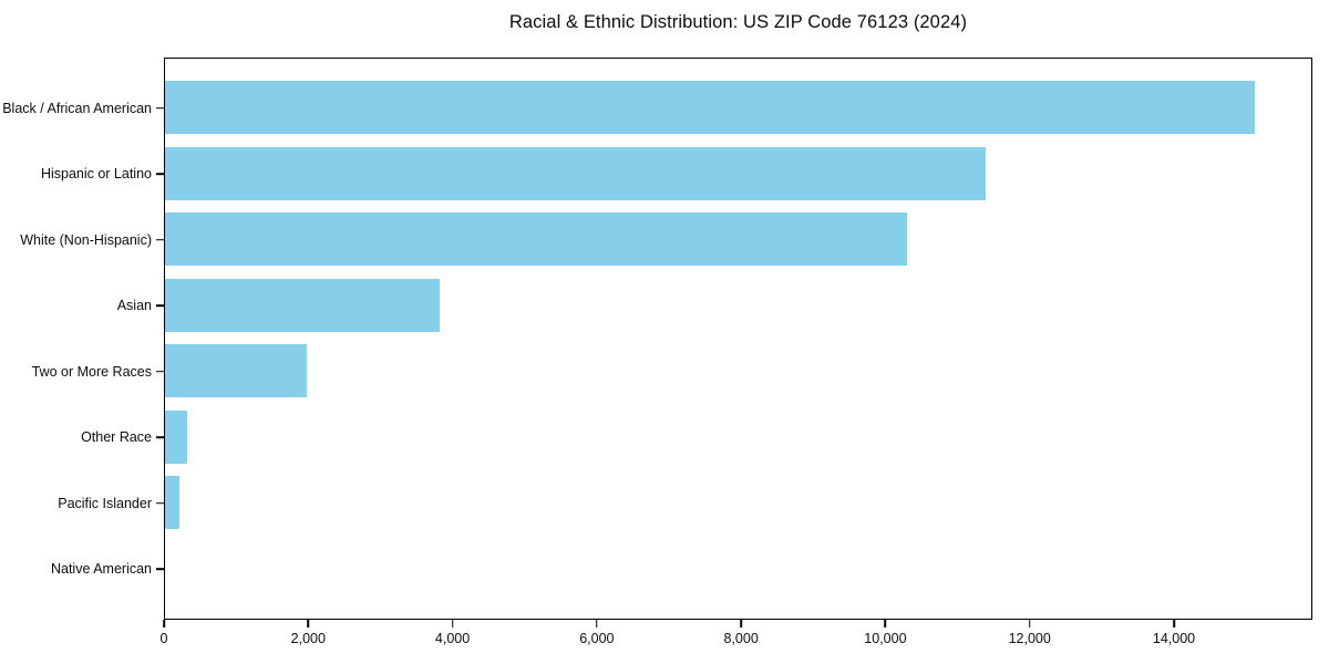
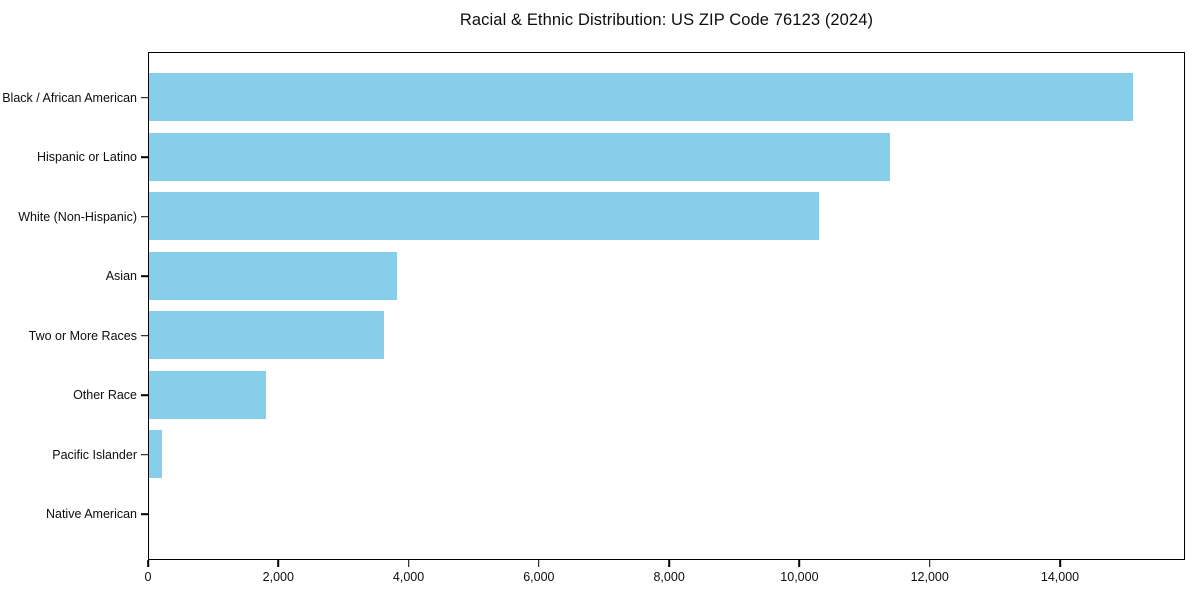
Two or More Races: 2000 -> 3600
Other Race: 300 -> 1800
